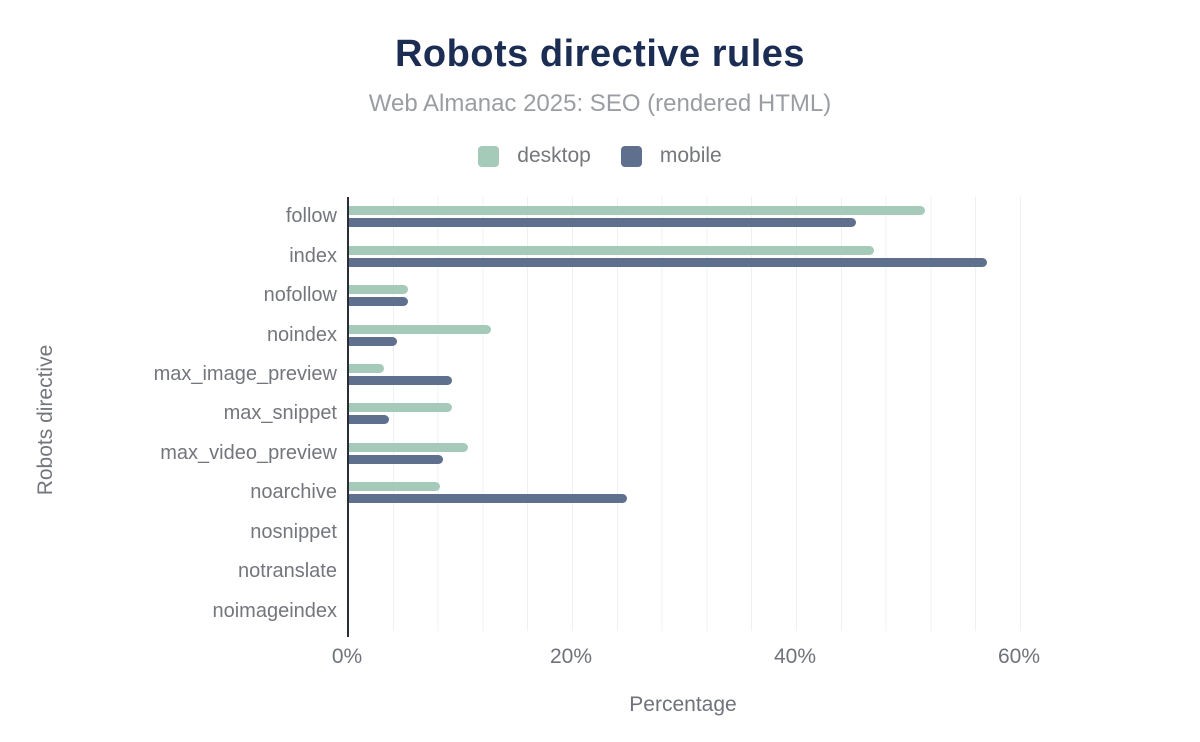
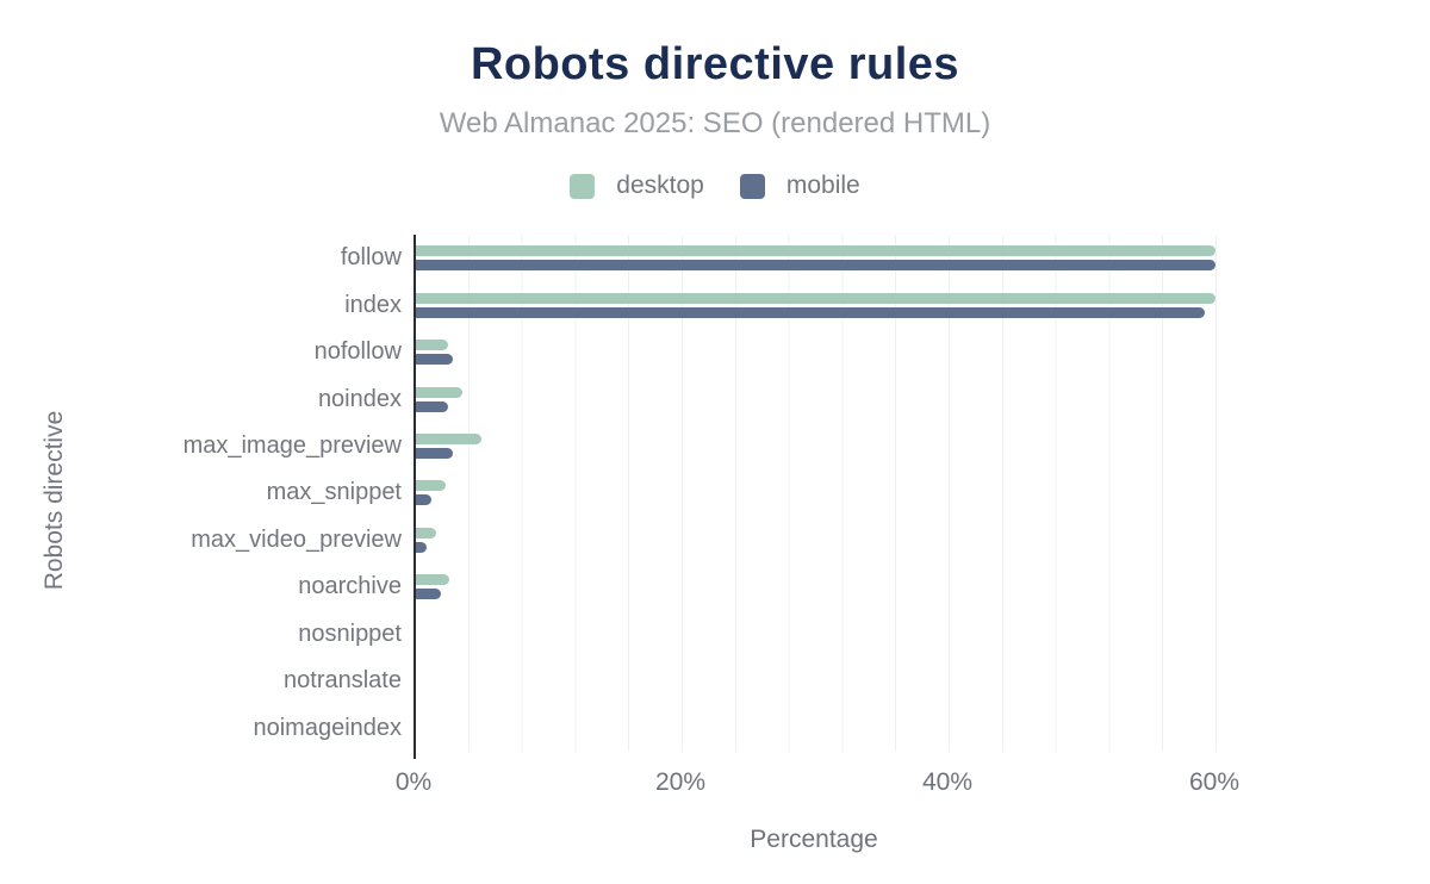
desktop/follow: 51.4% -> 59.9%
mobile/follow: 45.3% -> 59.9%
desktop/index: 46.9% -> 59.9%
mobile/index: 57.0% -> 59.1%
desktop/nofollow: 5.3% -> 2.4%
mobile/nofollow: 5.3% -> 2.8%
desktop/noindex: 12.7% -> 3.5%
mobile/noindex: 4.3% -> 2.4%
desktop/max_image_preview: 3.1% -> 4.9%
mobile/max_image_preview: 9.2% -> 2.8%
desktop/max_snippet: 9.2% -> 2.2%
mobile/max_snippet: 3.6% -> 1.2%
desktop/max_video_preview: 10.6% -> 1.5%
mobile/max_video_preview: 8.4% -> 0.8%
desktop/noarchive: 8.1% -> 2.5%
mobile/noarchive: 24.8% -> 1.9%
